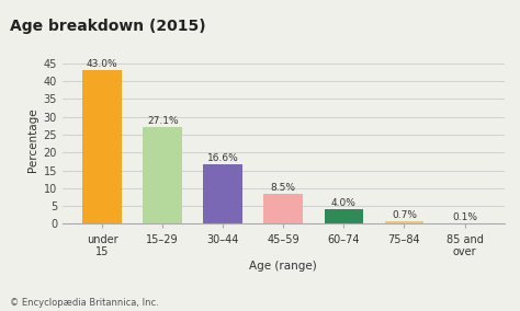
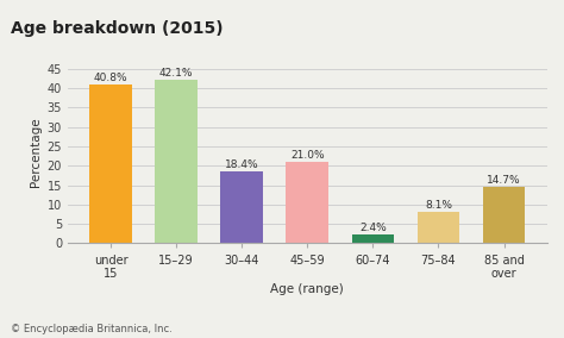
under 15: 43.0% -> 40.8%
15–29: 27.1% -> 42.1%
30–44: 16.6% -> 18.4%
45–59: 8.5% -> 21.0%
60–74: 4.0% -> 2.4%
75–84: 0.7% -> 8.1%
85 and over: 0.1% -> 14.7%
